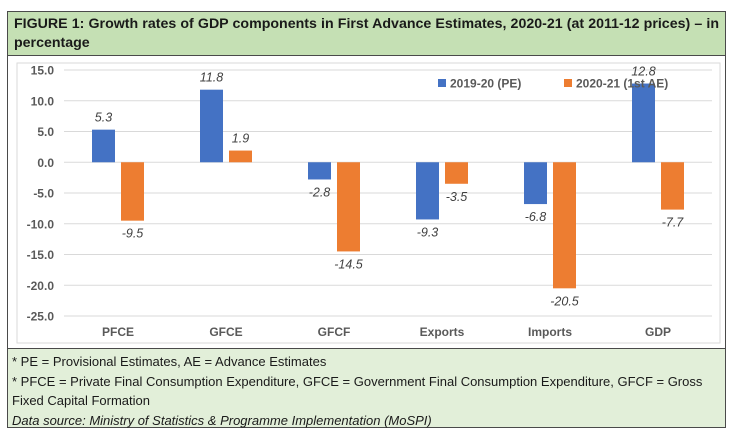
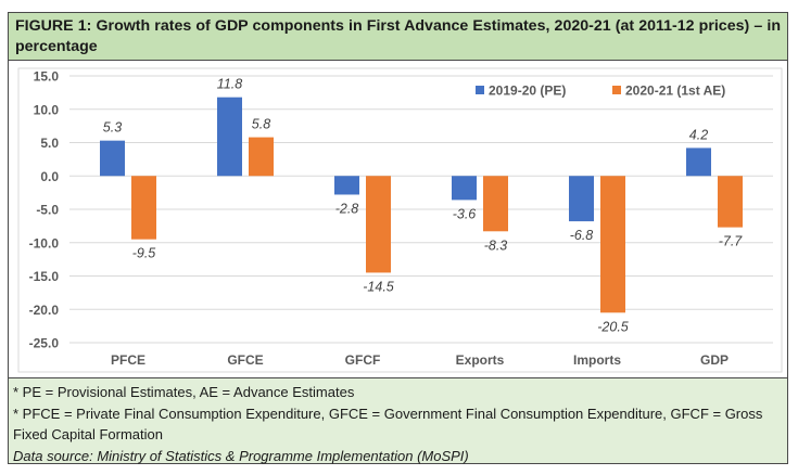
2020-21 (1st AE)/GFCE: 1.9 -> 5.8
2019-20 (PE)/Exports: -9.3 -> -3.6
2020-21 (1st AE)/Exports: -3.5 -> -8.3
2019-20 (PE)/GDP: 12.8 -> 4.2
